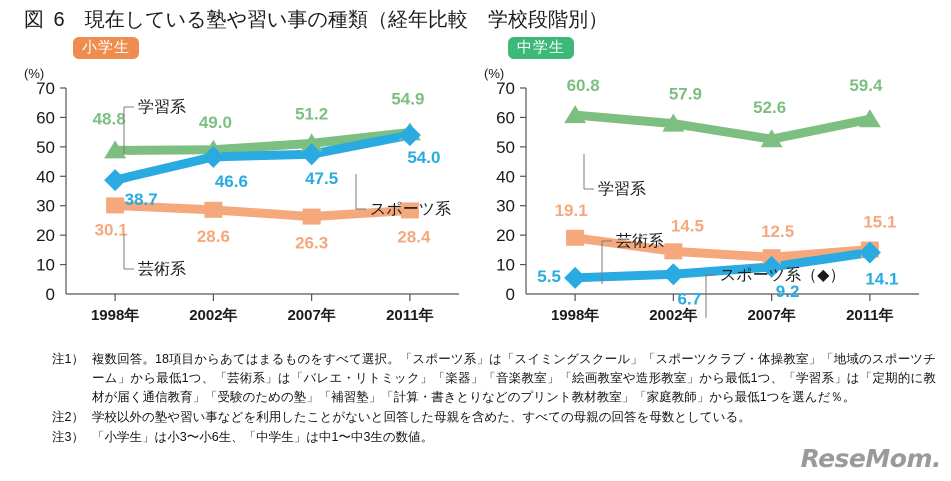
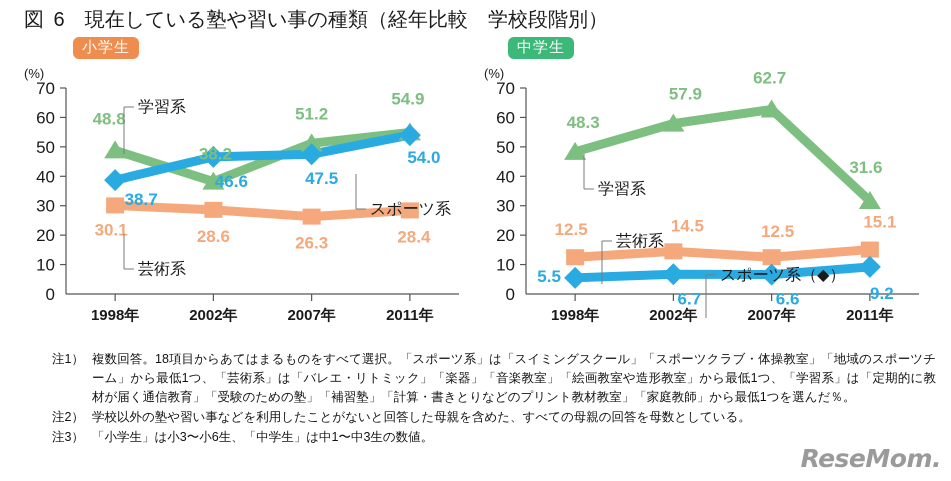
小学生/学習系/2002年: 49.0 -> 38.2
中学生/学習系/1998年: 60.8 -> 48.3
中学生/芸術系/1998年: 19.1 -> 12.5
中学生/学習系/2007年: 52.6 -> 62.7
中学生/スポーツ系/2007年: 9.2 -> 6.6
中学生/学習系/2011年: 59.4 -> 31.6
中学生/スポーツ系/2011年: 14.1 -> 9.2
